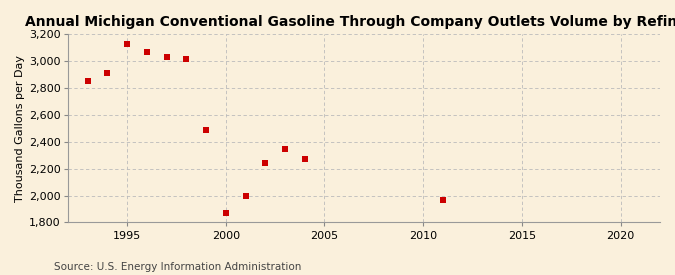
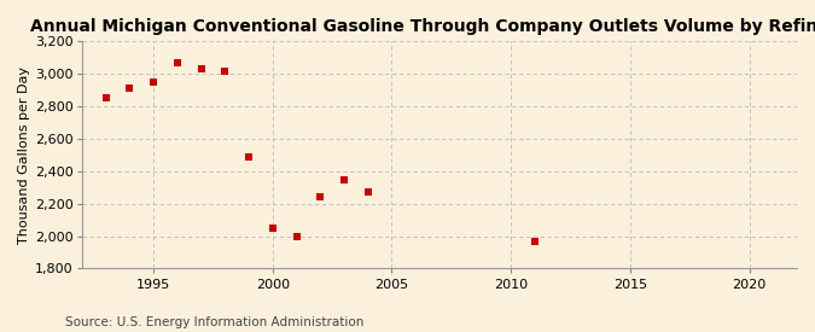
1995: 3,130 -> 2,950
2000: 1,870 -> 2,050
